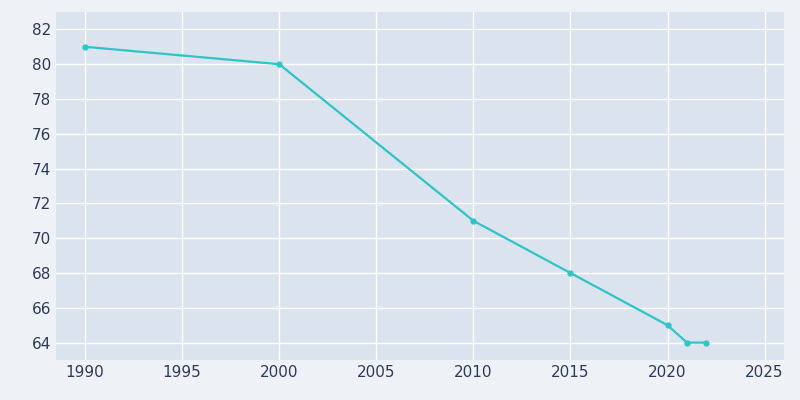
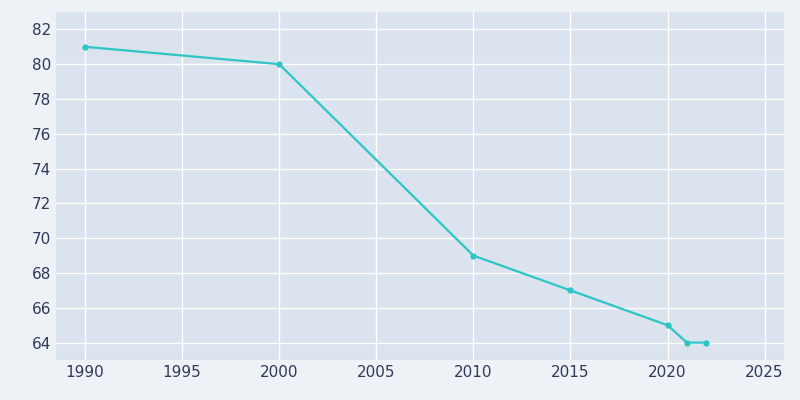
2010: 71 -> 69
2015: 68 -> 67
